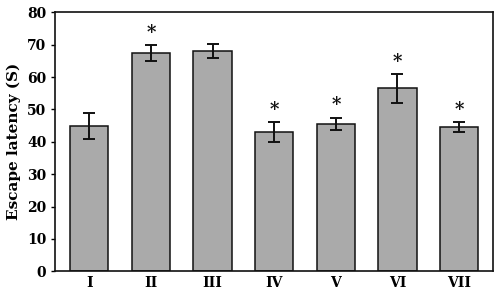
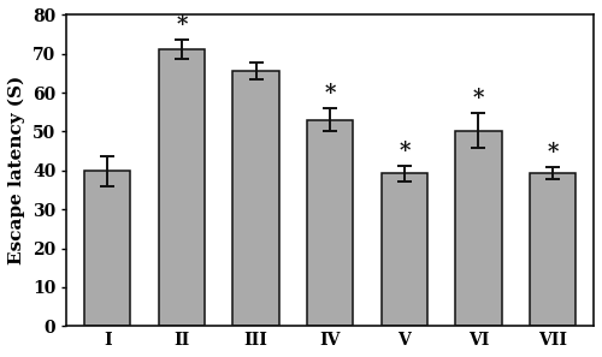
I: 45.0 -> 39.8
II: 67.5 -> 71.2
III: 68.0 -> 65.5
IV: 43.0 -> 53.0
V: 45.5 -> 39.2
VI: 56.5 -> 50.2
VII: 44.5 -> 39.3
